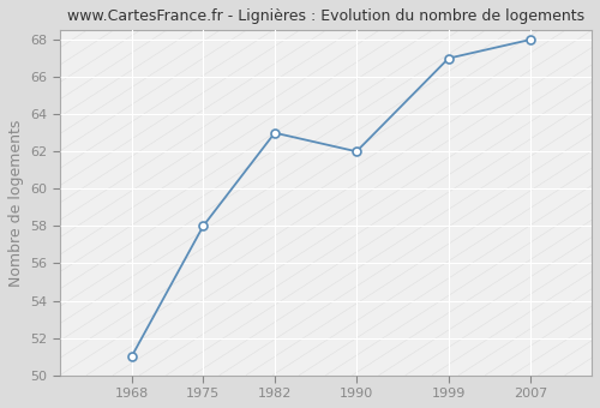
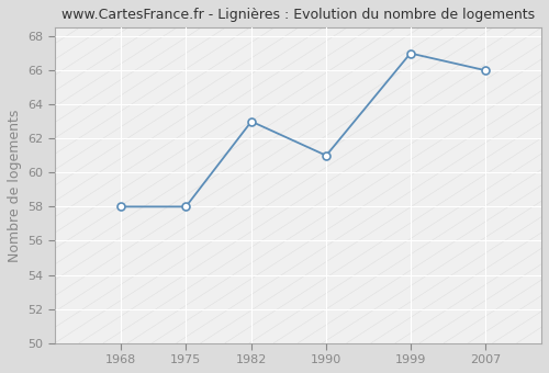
1968: 51 -> 58
1990: 62 -> 61
2007: 68 -> 66
